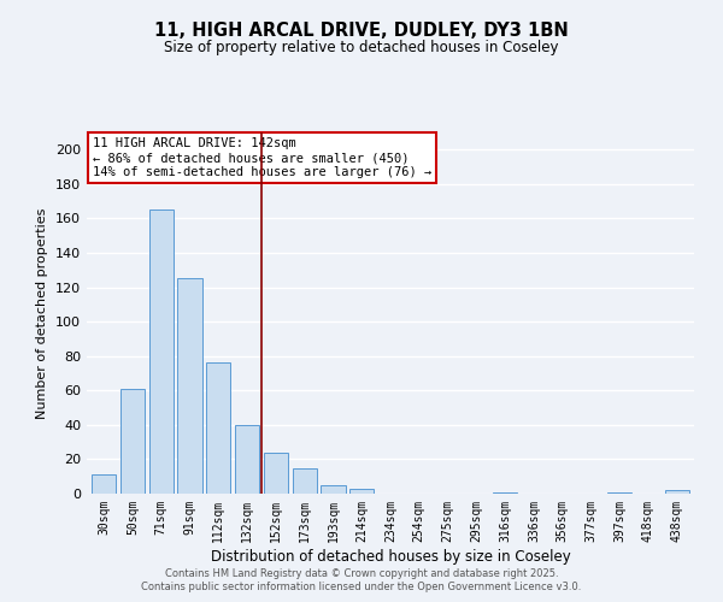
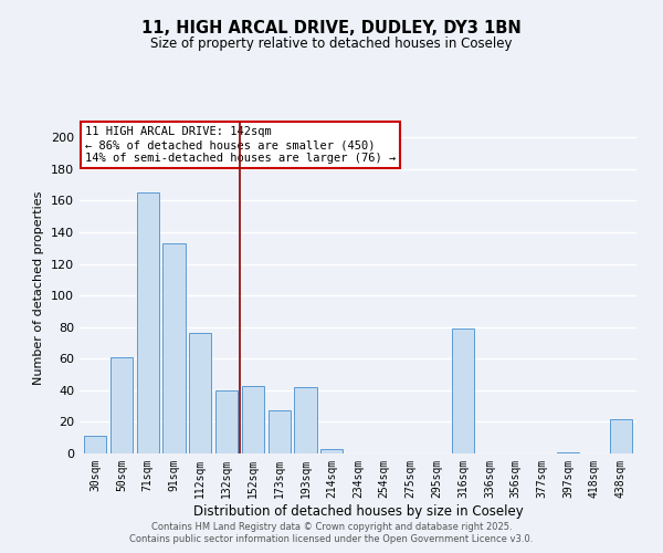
91sqm: 125 -> 133
152sqm: 24 -> 43
173sqm: 15 -> 27
193sqm: 5 -> 42
316sqm: 1 -> 79
438sqm: 2 -> 22
